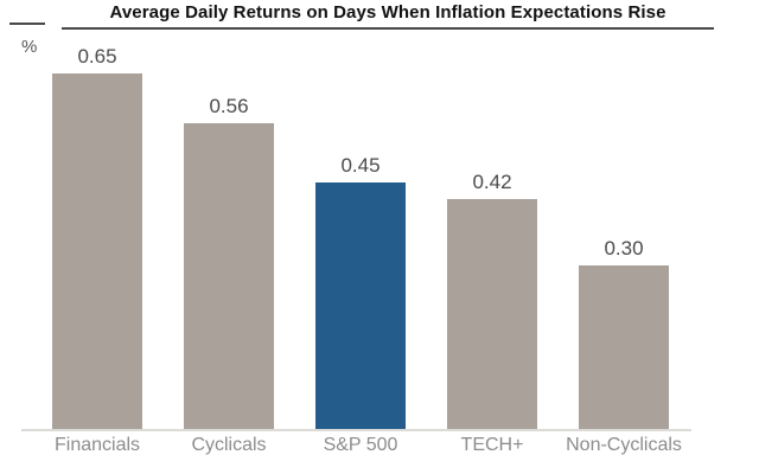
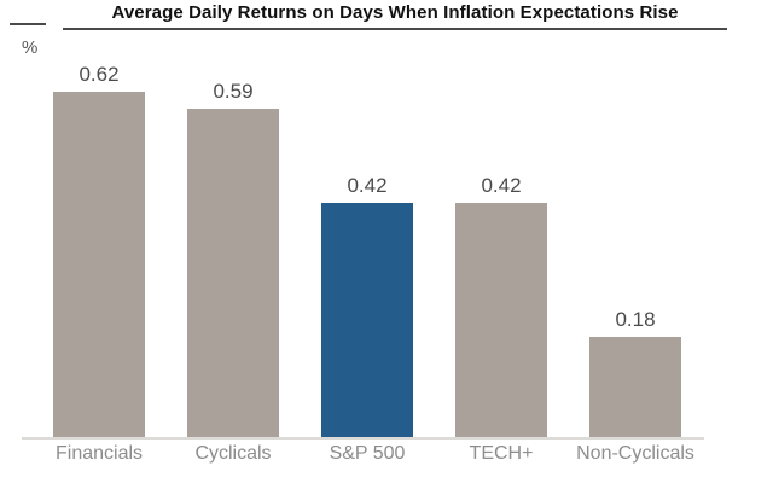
Financials: 0.65 -> 0.62
Cyclicals: 0.56 -> 0.59
S&P 500: 0.45 -> 0.42
Non-Cyclicals: 0.30 -> 0.18
